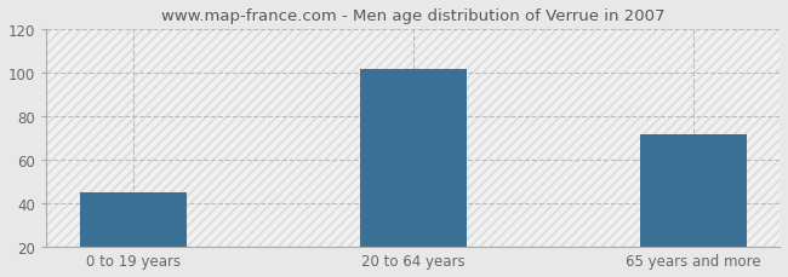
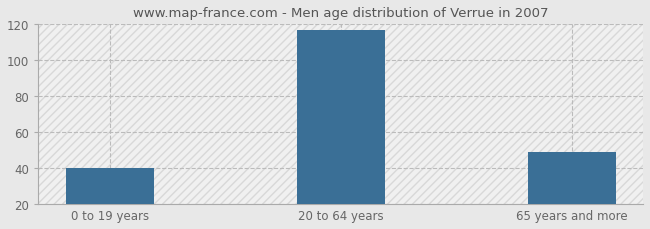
0 to 19 years: 45 -> 40
20 to 64 years: 102 -> 117
65 years and more: 72 -> 49
